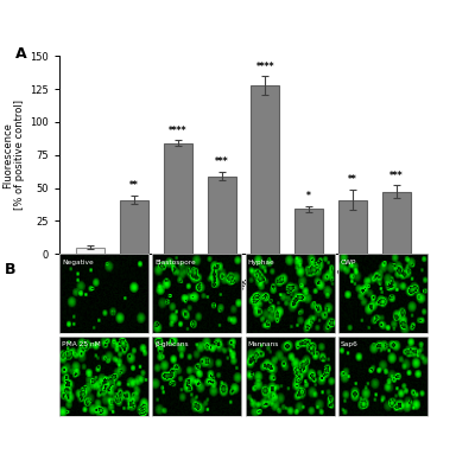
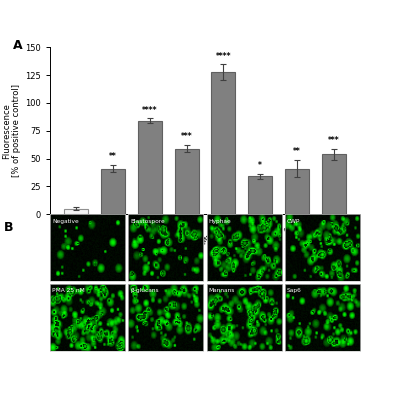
CWP: 47 -> 54
